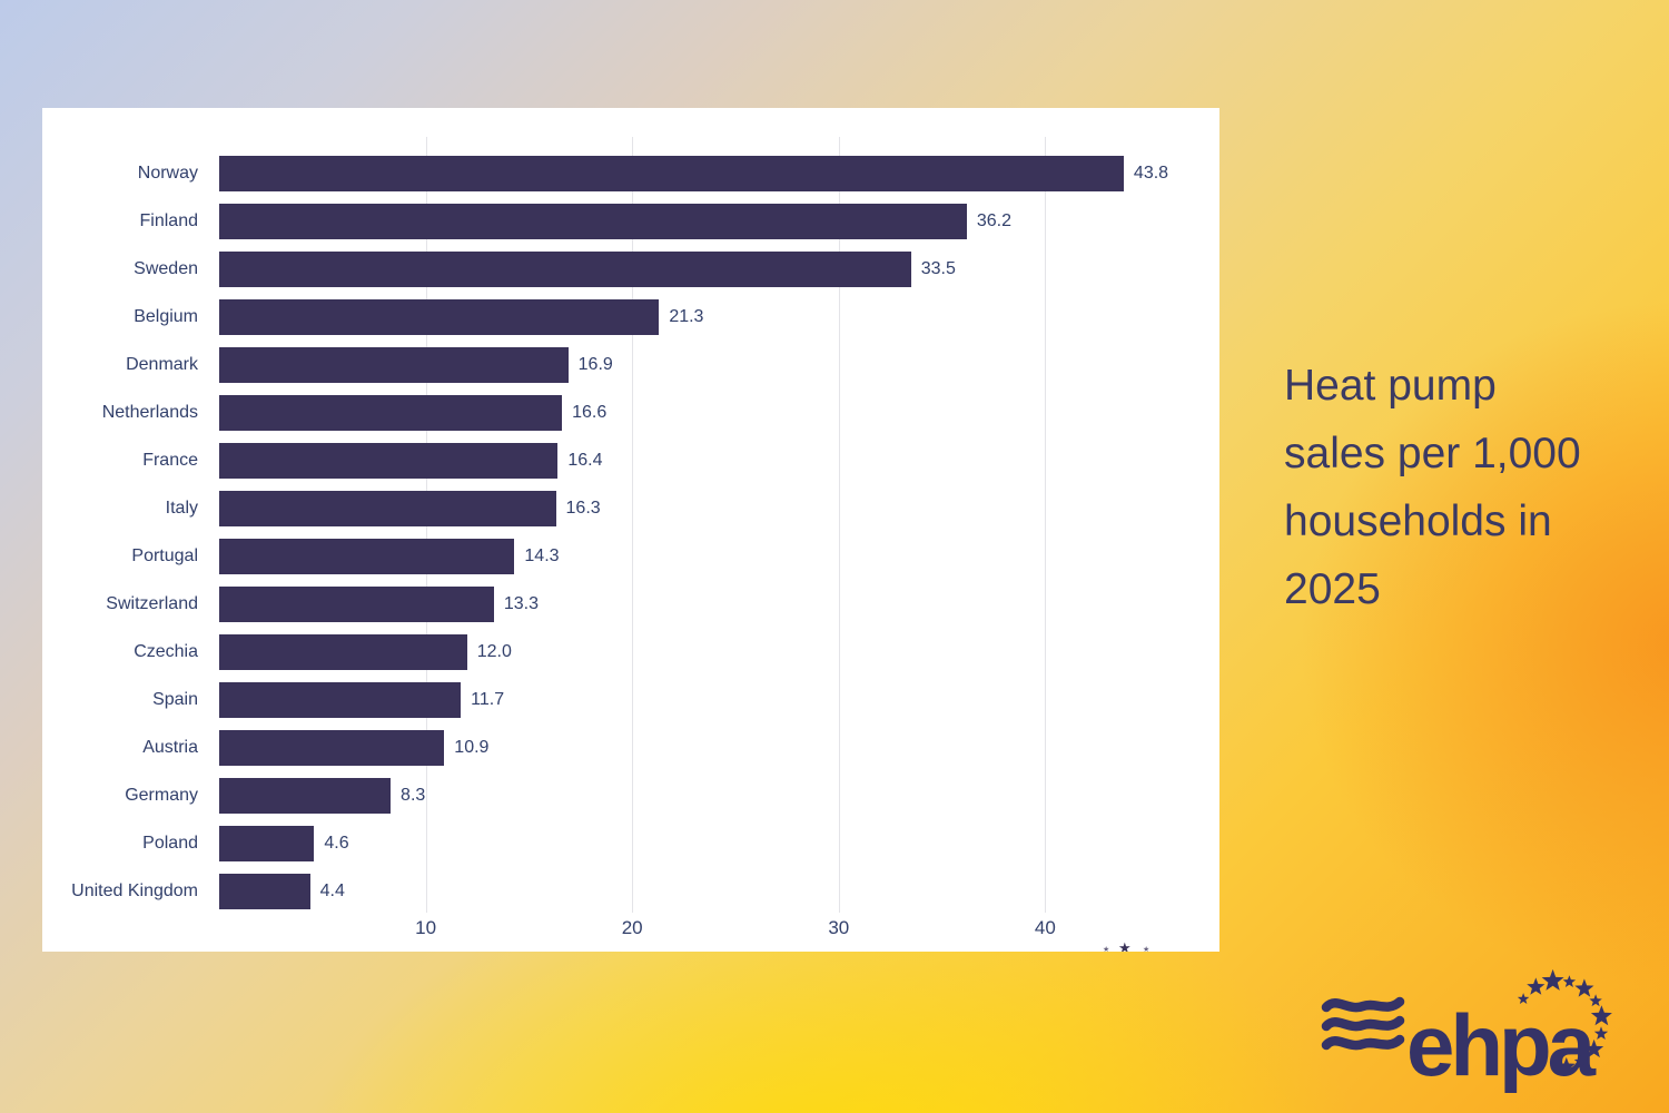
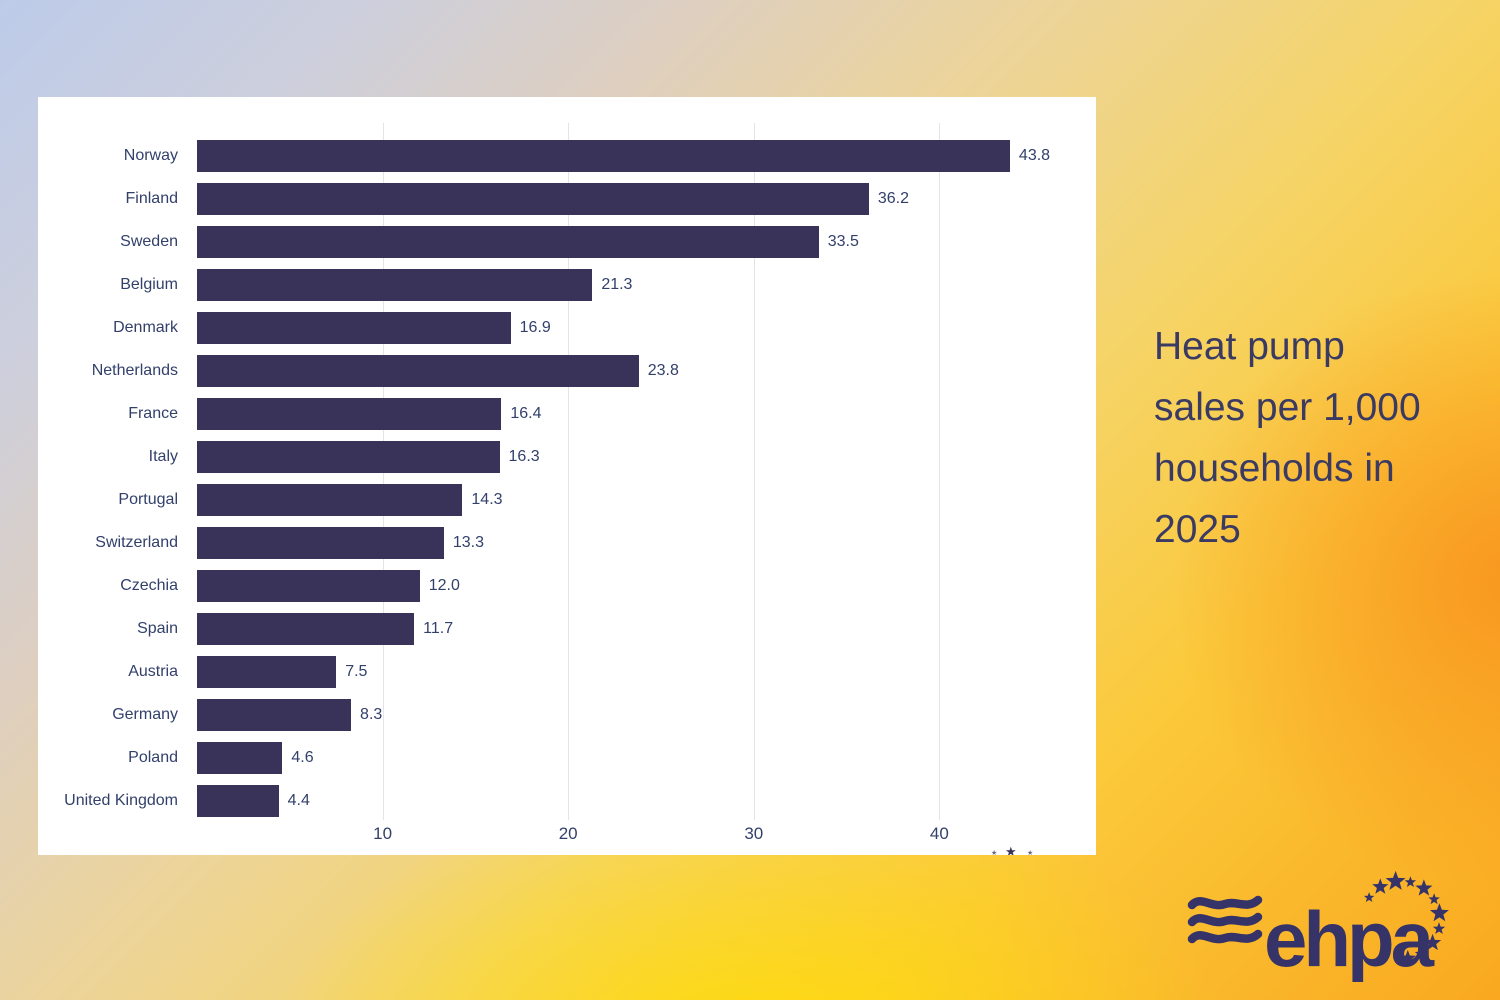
Netherlands: 16.6 -> 23.8
Austria: 10.9 -> 7.5
